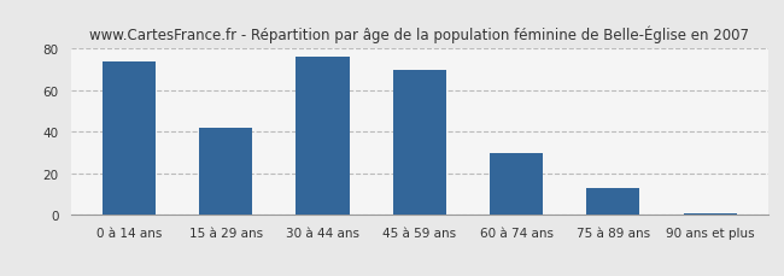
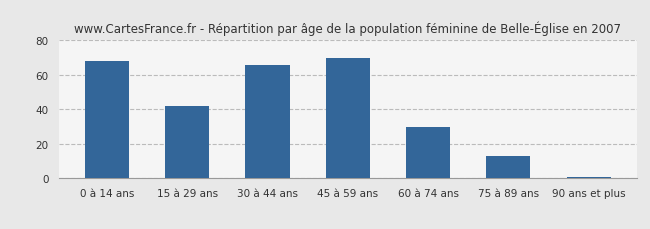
0 à 14 ans: 74 -> 68
30 à 44 ans: 76 -> 66
